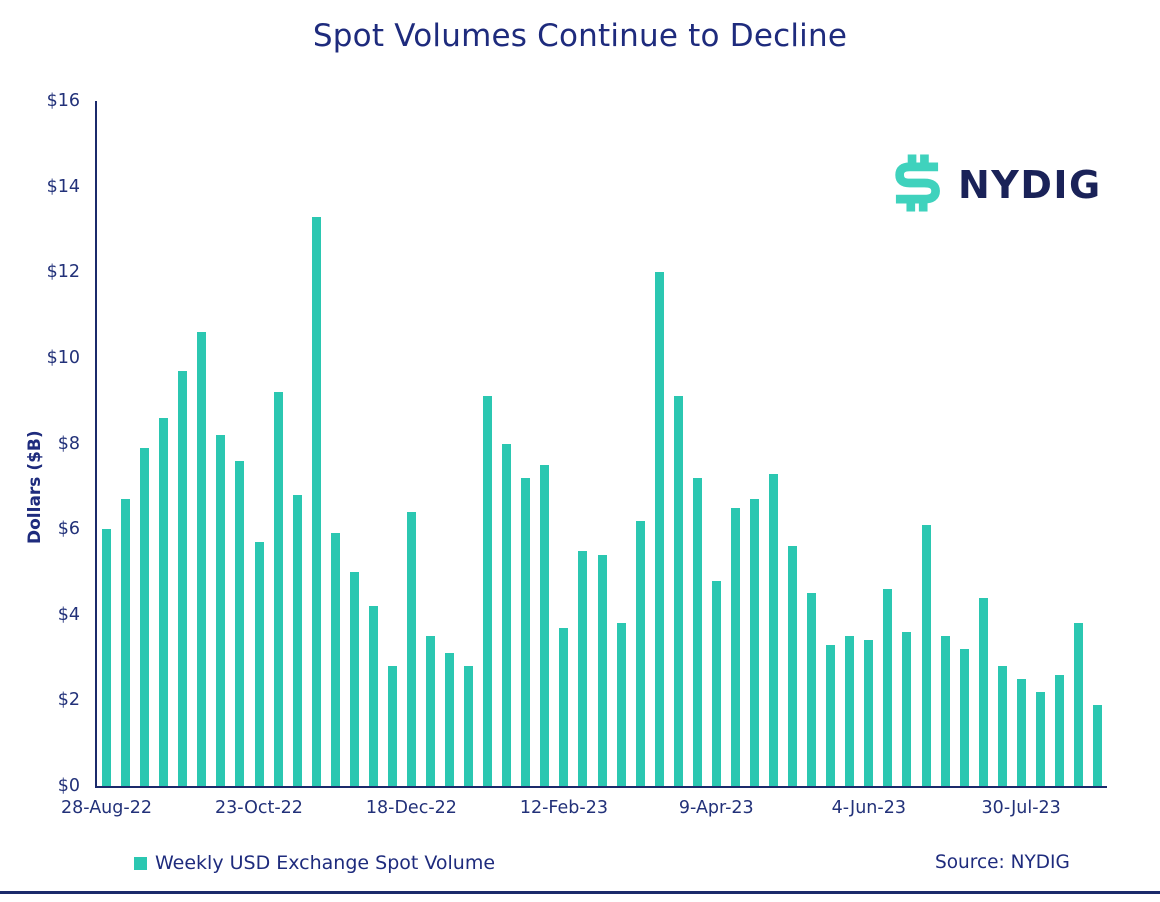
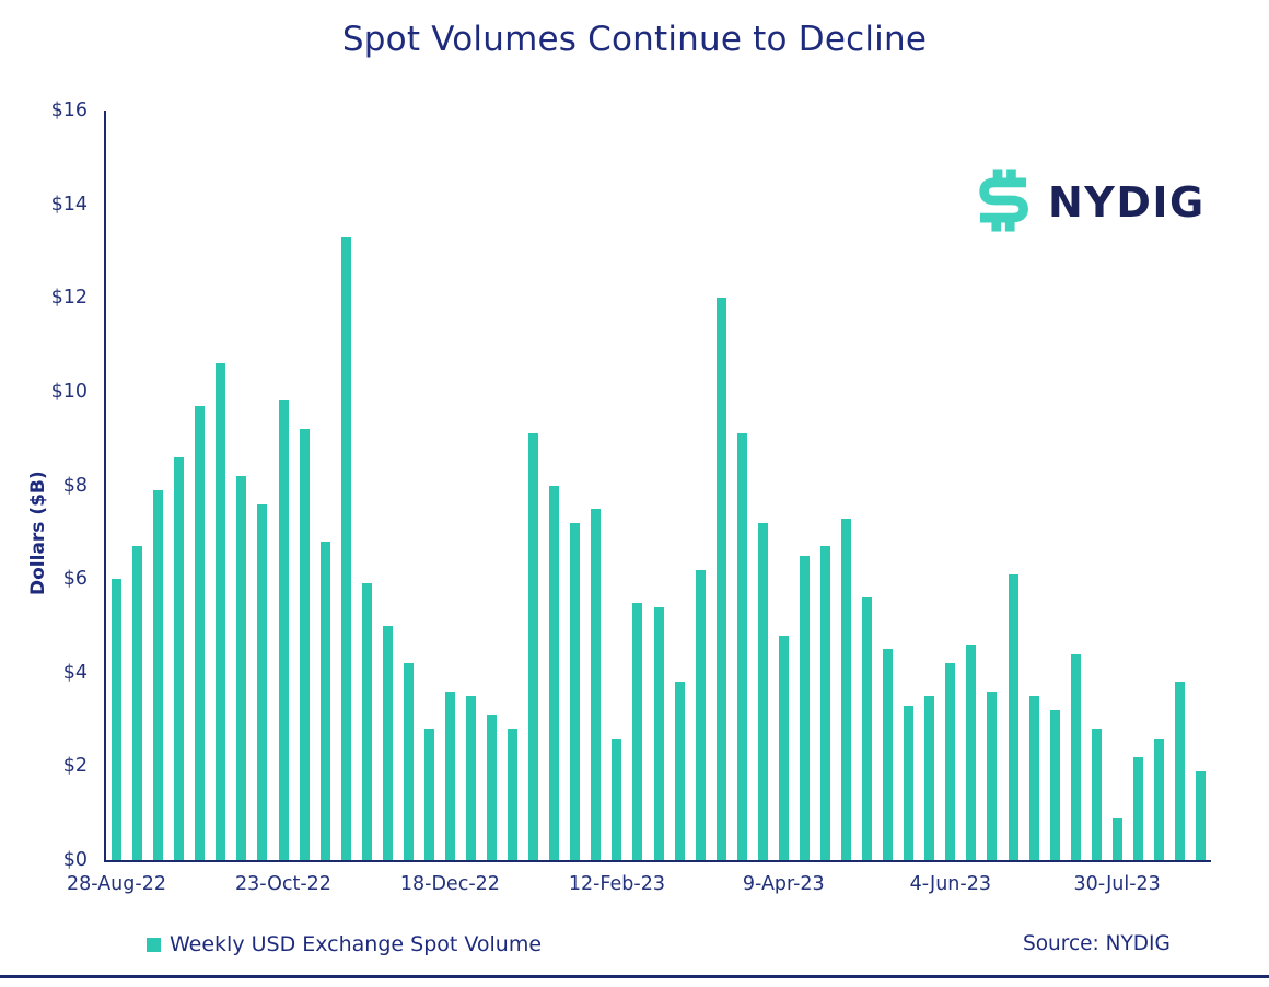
23-Oct-22: $5.7 -> $9.8
18-Dec-22: $6.4 -> $3.6
12-Feb-23: $3.7 -> $2.6
4-Jun-23: $3.4 -> $4.2
30-Jul-23: $2.5 -> $0.9
